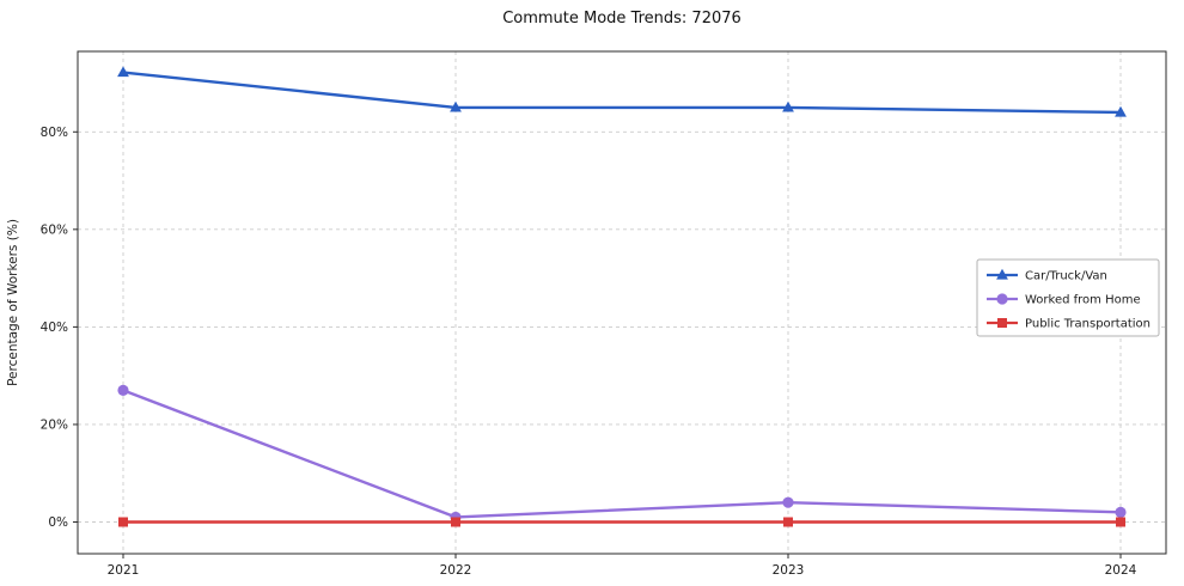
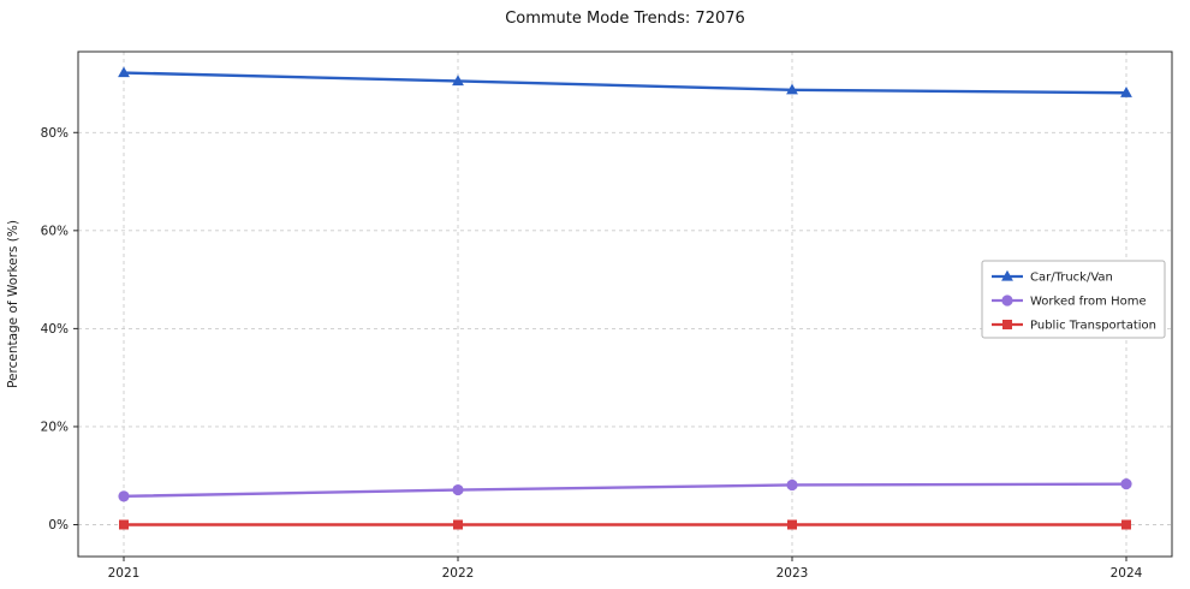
Worked from Home/2021: 27% -> 6%
Car/Truck/Van/2022: 85% -> 90%
Worked from Home/2022: 1% -> 7%
Car/Truck/Van/2023: 85% -> 89%
Worked from Home/2023: 4% -> 8%
Car/Truck/Van/2024: 84% -> 88%
Worked from Home/2024: 2% -> 8%
